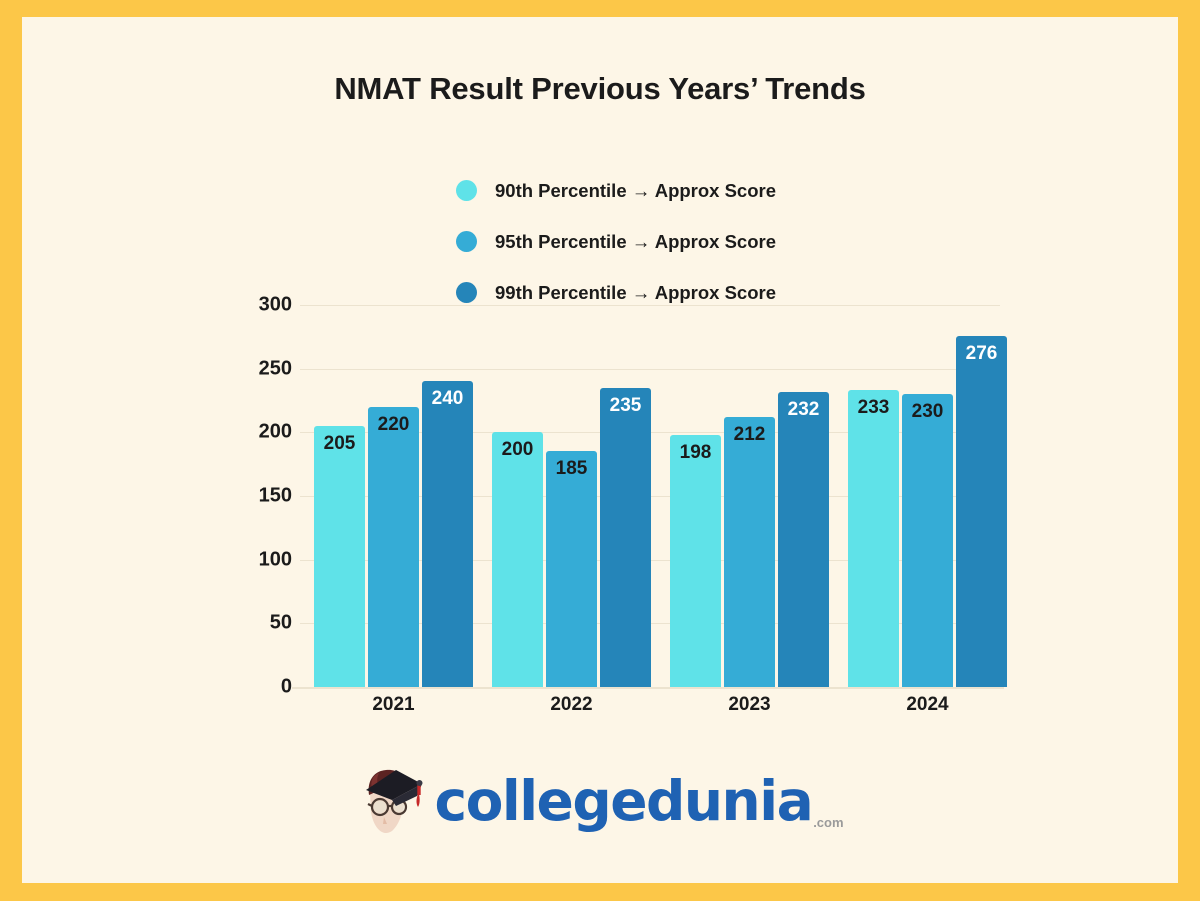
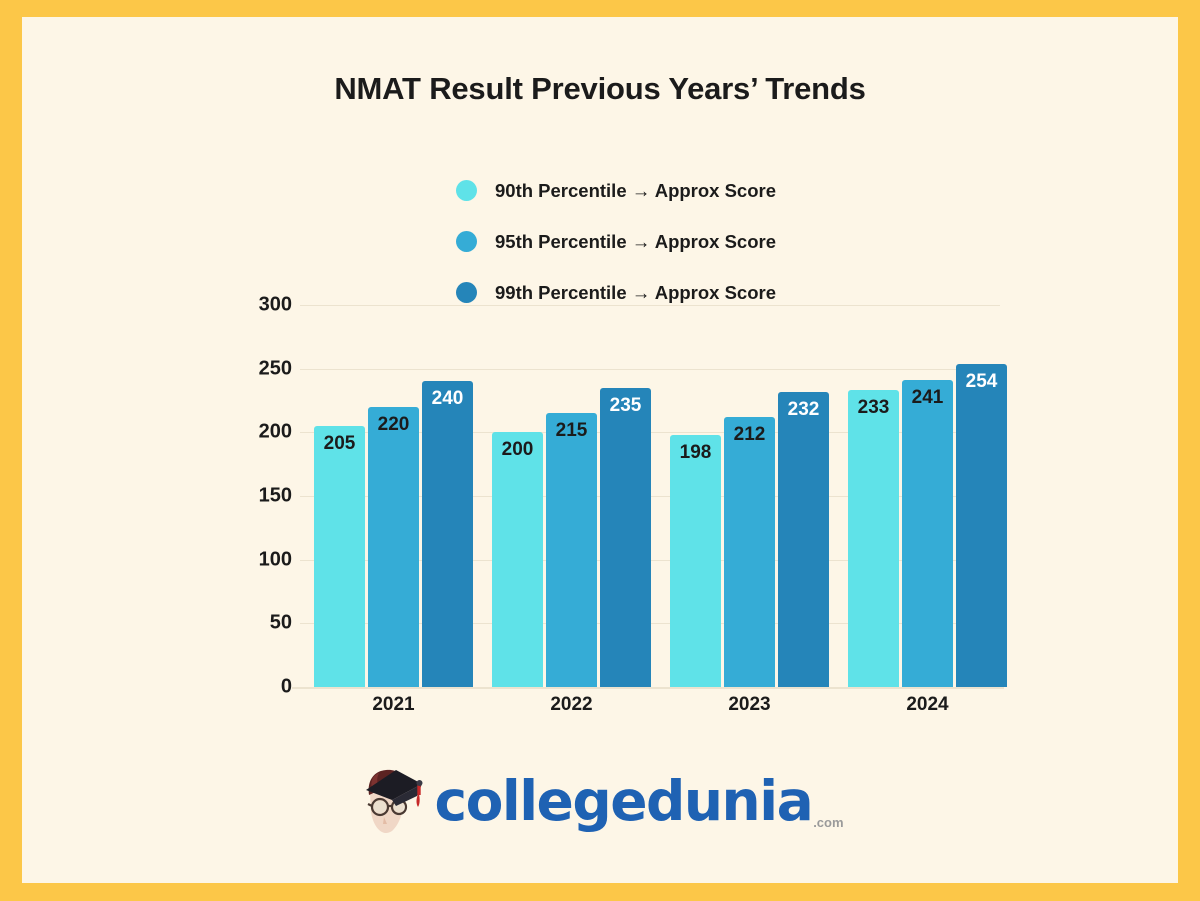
95th Percentile → Approx Score/2022: 185 -> 215
95th Percentile → Approx Score/2024: 230 -> 241
99th Percentile → Approx Score/2024: 276 -> 254
